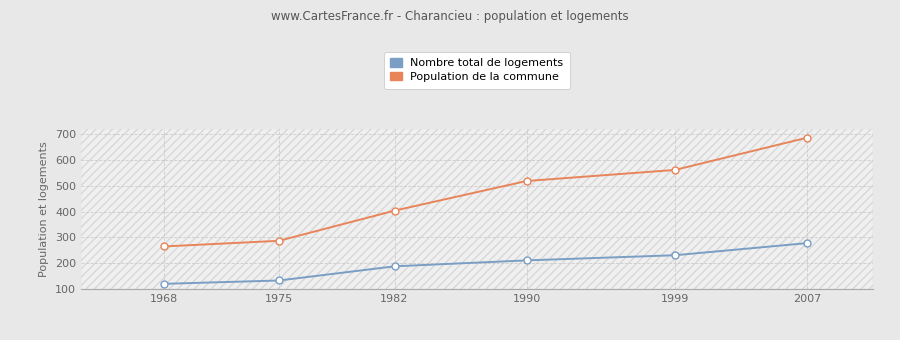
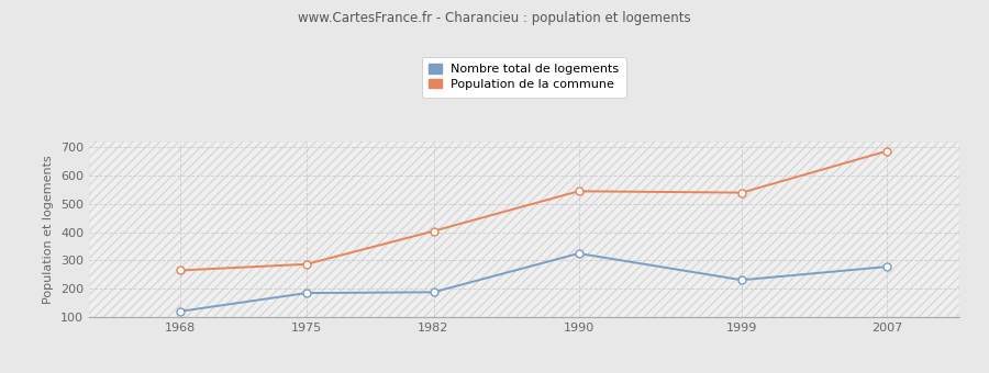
Nombre total de logements/1975: 133 -> 185
Nombre total de logements/1990: 211 -> 325
Population de la commune/1990: 519 -> 545
Population de la commune/1999: 562 -> 540
